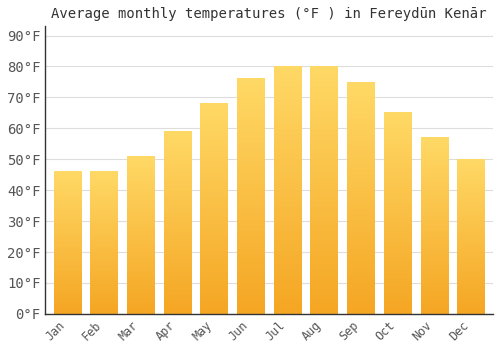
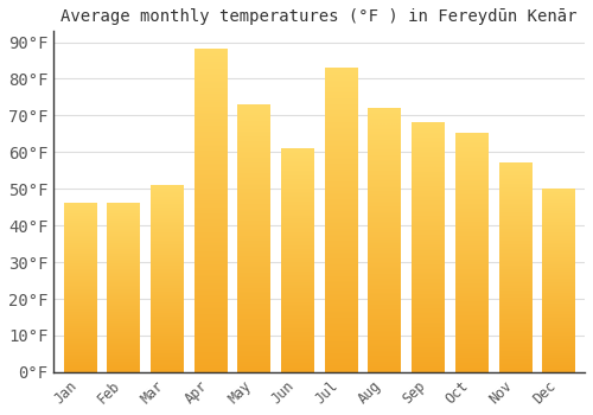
Apr: 59°F -> 88°F
May: 68°F -> 73°F
Jun: 76°F -> 61°F
Jul: 80°F -> 83°F
Aug: 80°F -> 72°F
Sep: 75°F -> 68°F
